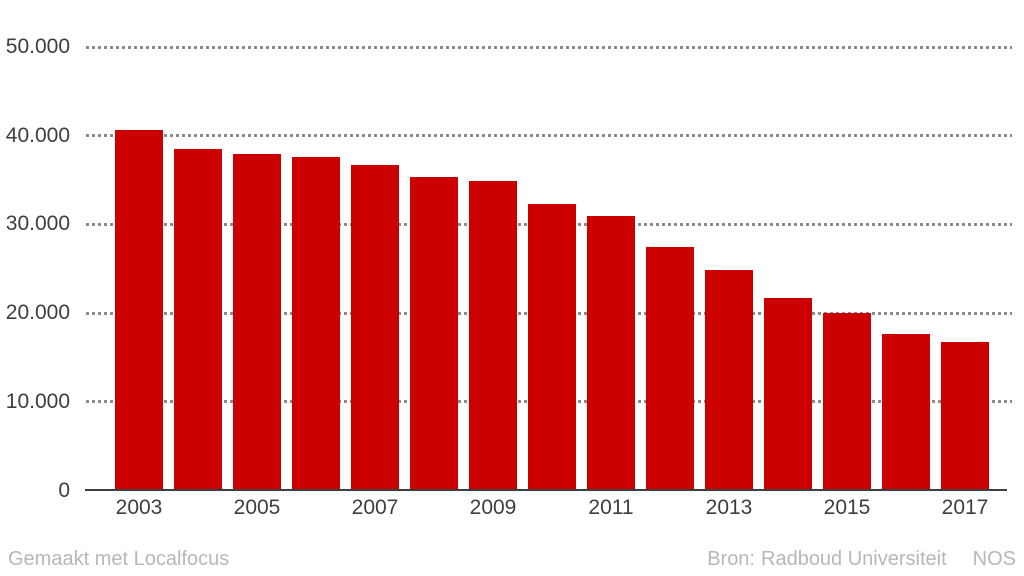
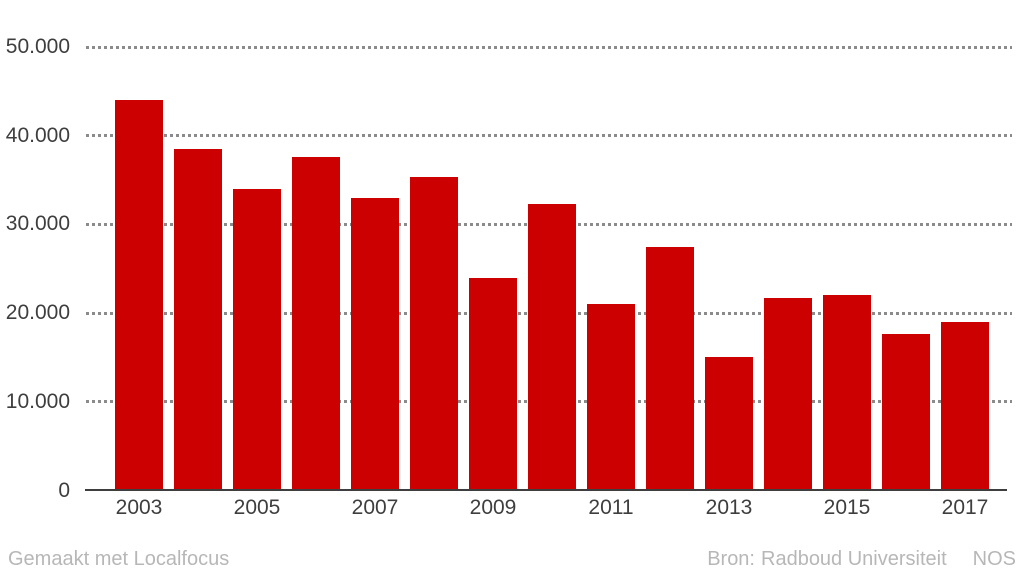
2003: 41000 -> 44000
2005: 38000 -> 34000
2007: 37000 -> 33000
2009: 35000 -> 24000
2011: 31000 -> 21000
2013: 25000 -> 15000
2015: 20000 -> 22000
2017: 17000 -> 19000
